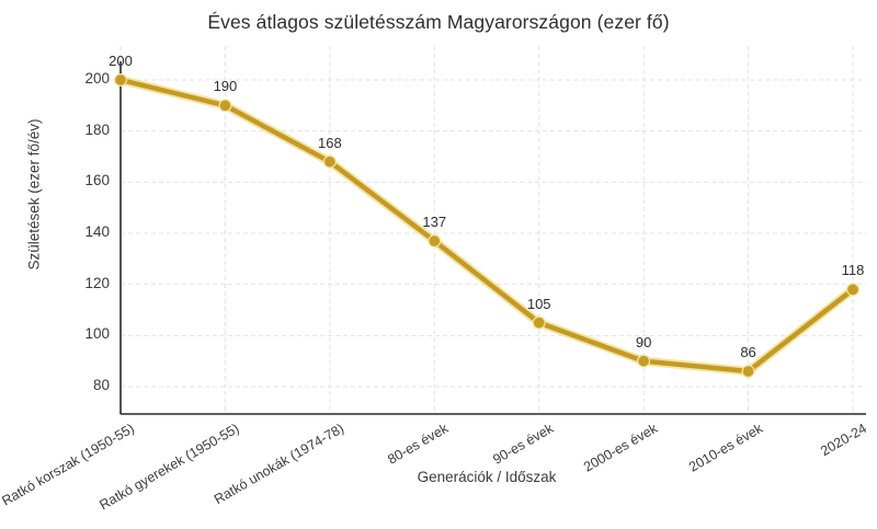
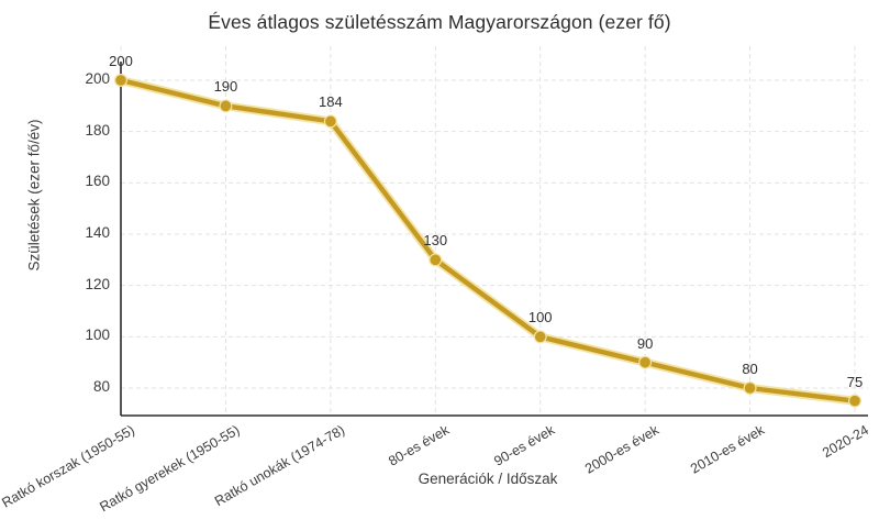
Ratkó unokák (1974-78): 168 -> 184
80-es évek: 137 -> 130
90-es évek: 105 -> 100
2010-es évek: 86 -> 80
2020-24: 118 -> 75
